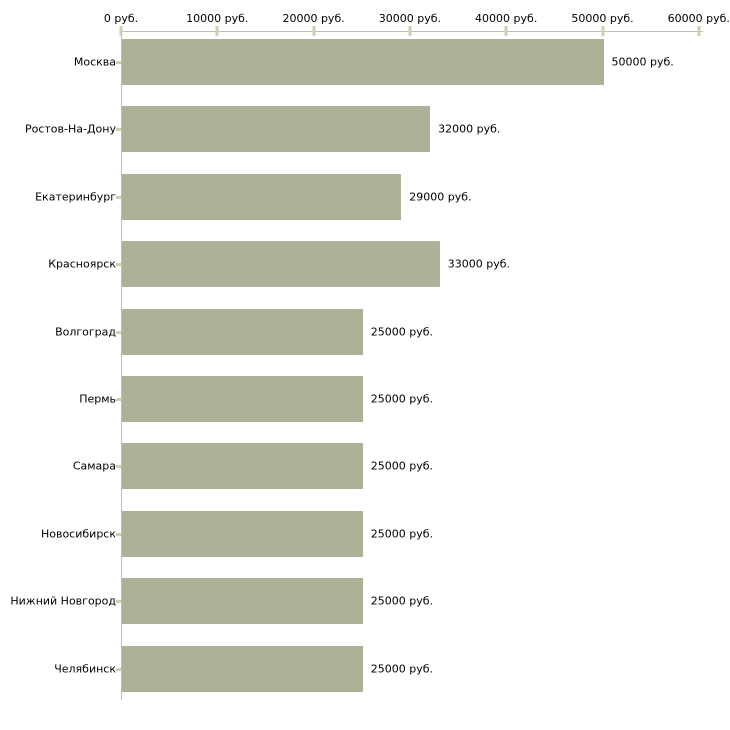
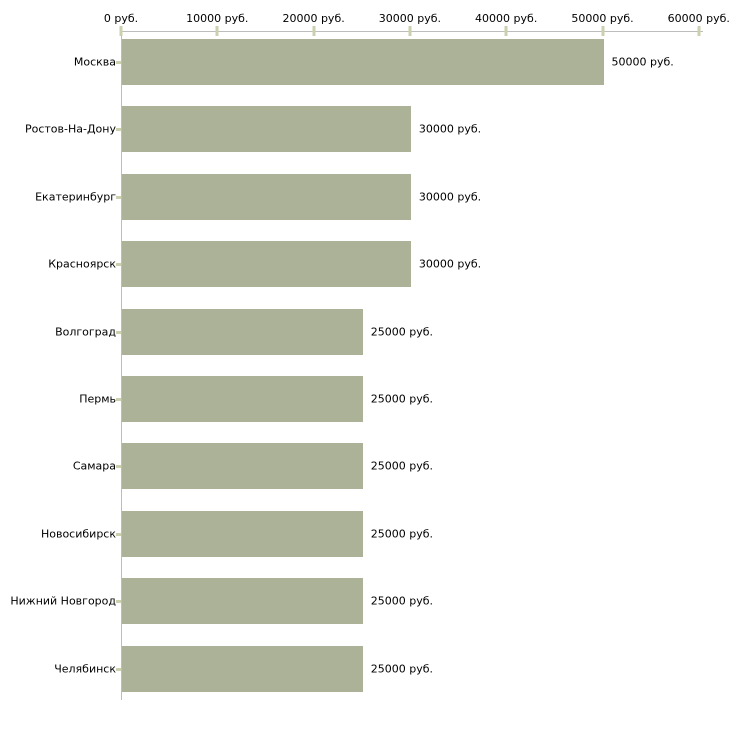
Ростов-На-Дону: 32000 -> 30000
Екатеринбург: 29000 -> 30000
Красноярск: 33000 -> 30000
